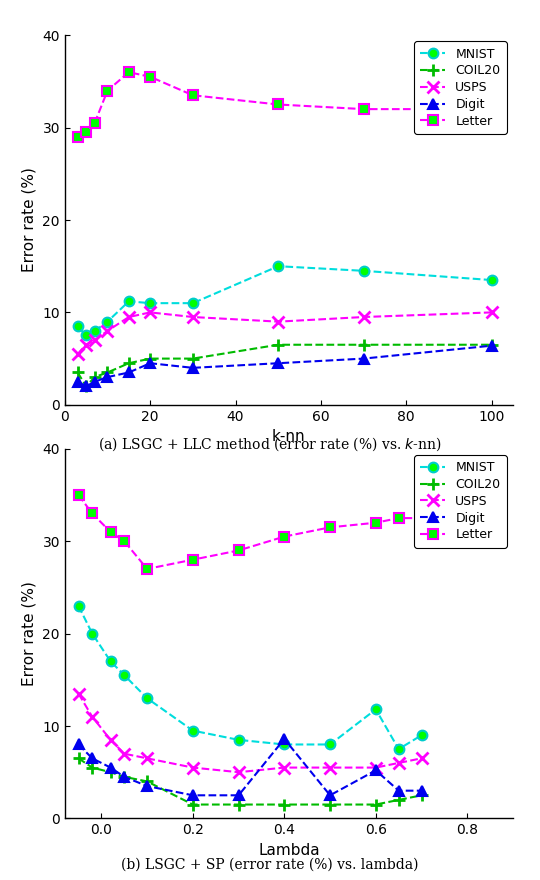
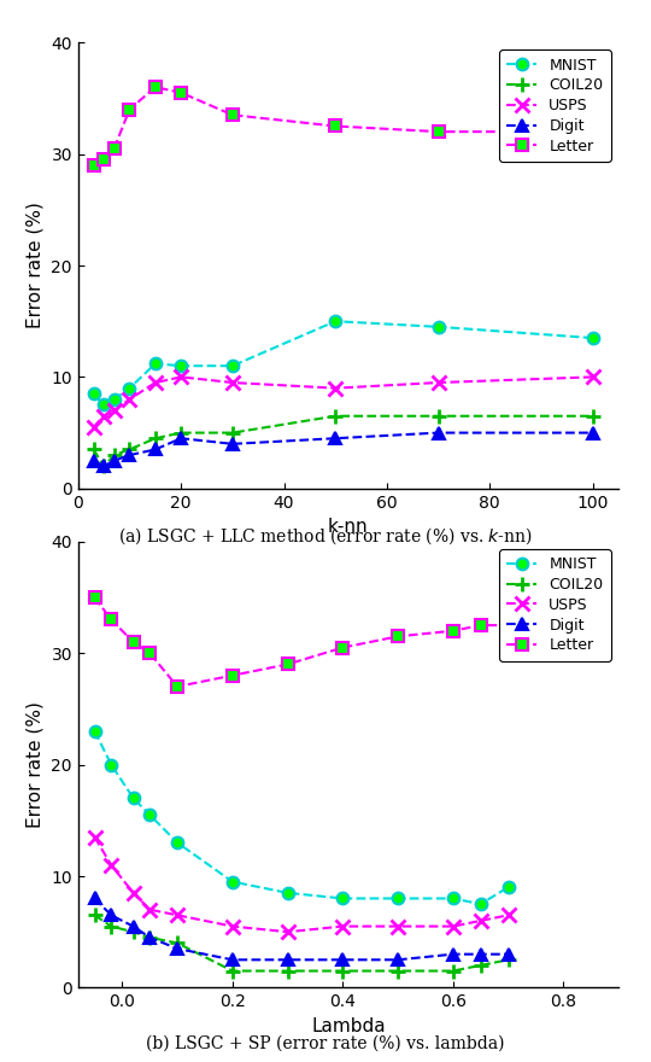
Digit/100: 6.4 -> 5.0
Digit/0.4: 8.6 -> 2.5
MNIST/0.6: 11.8 -> 8.0
Digit/0.6: 5.2 -> 3.0
